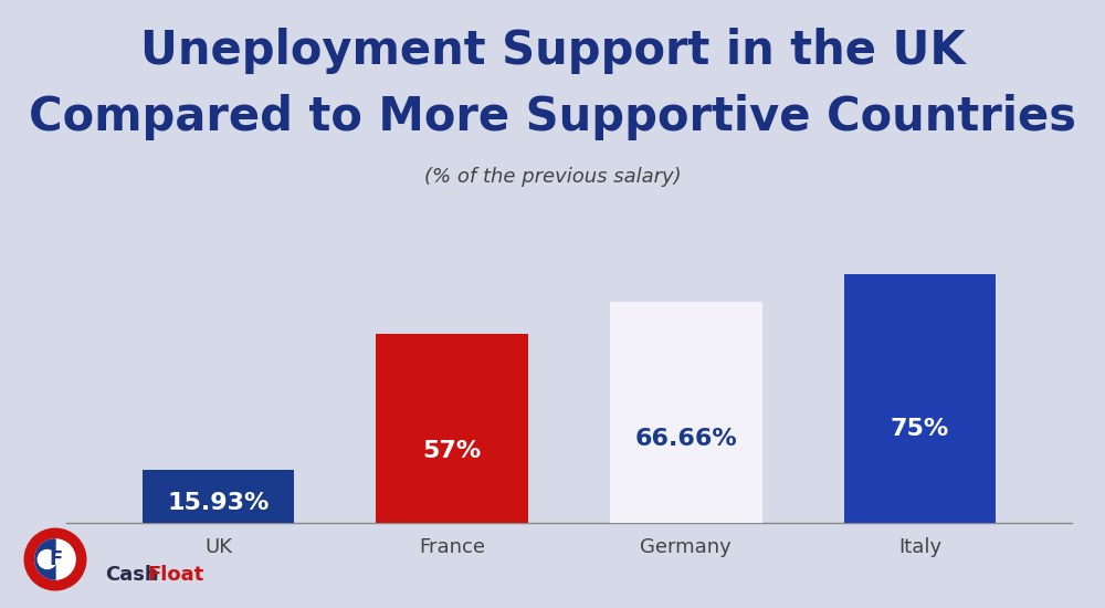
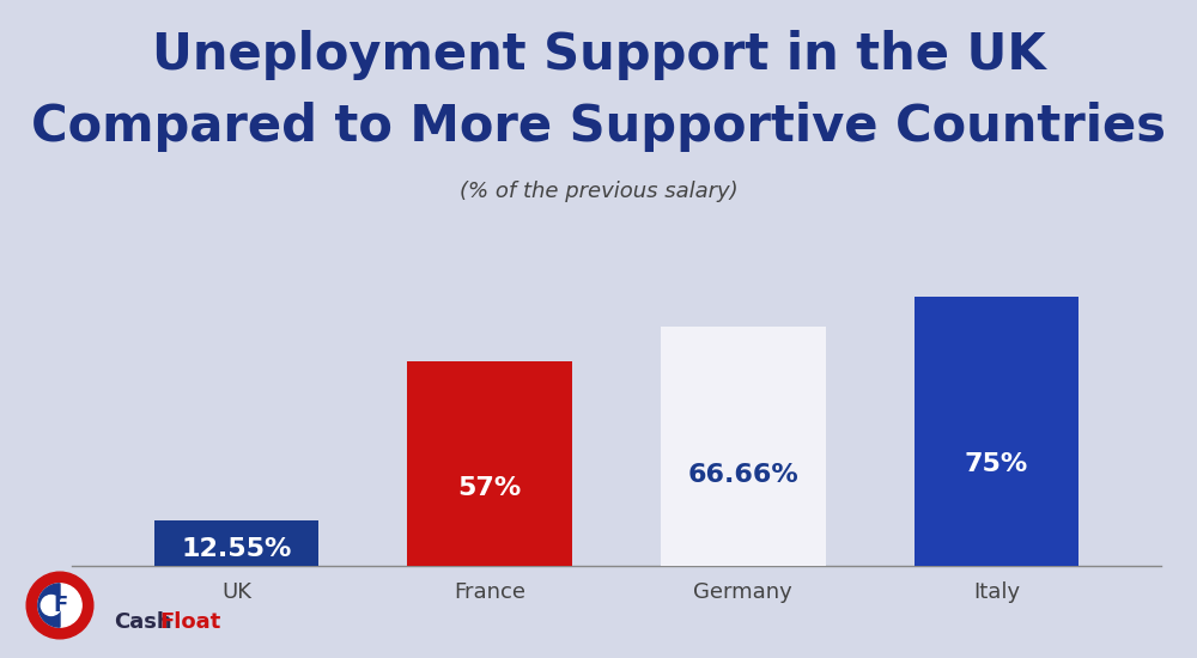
UK: 15.93% -> 12.55%
